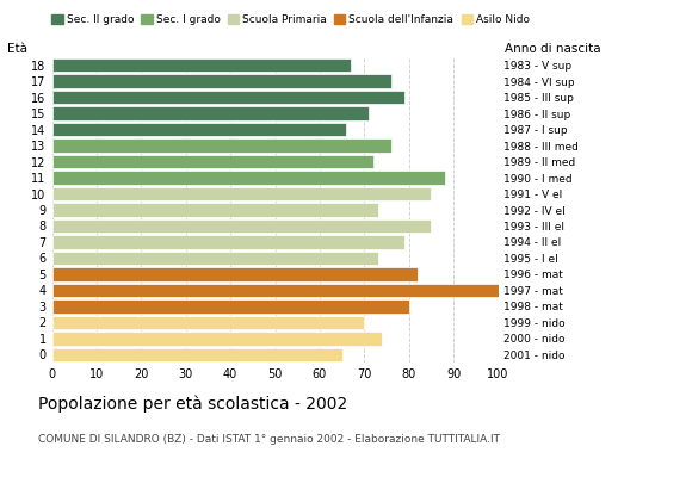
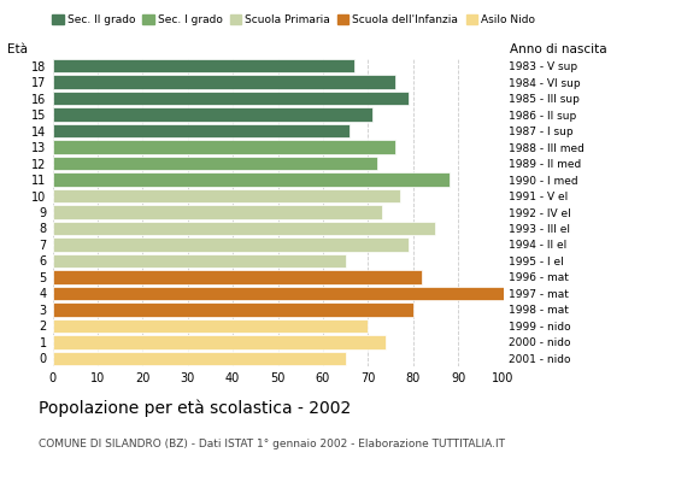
10: 85 -> 77
6: 73 -> 65
